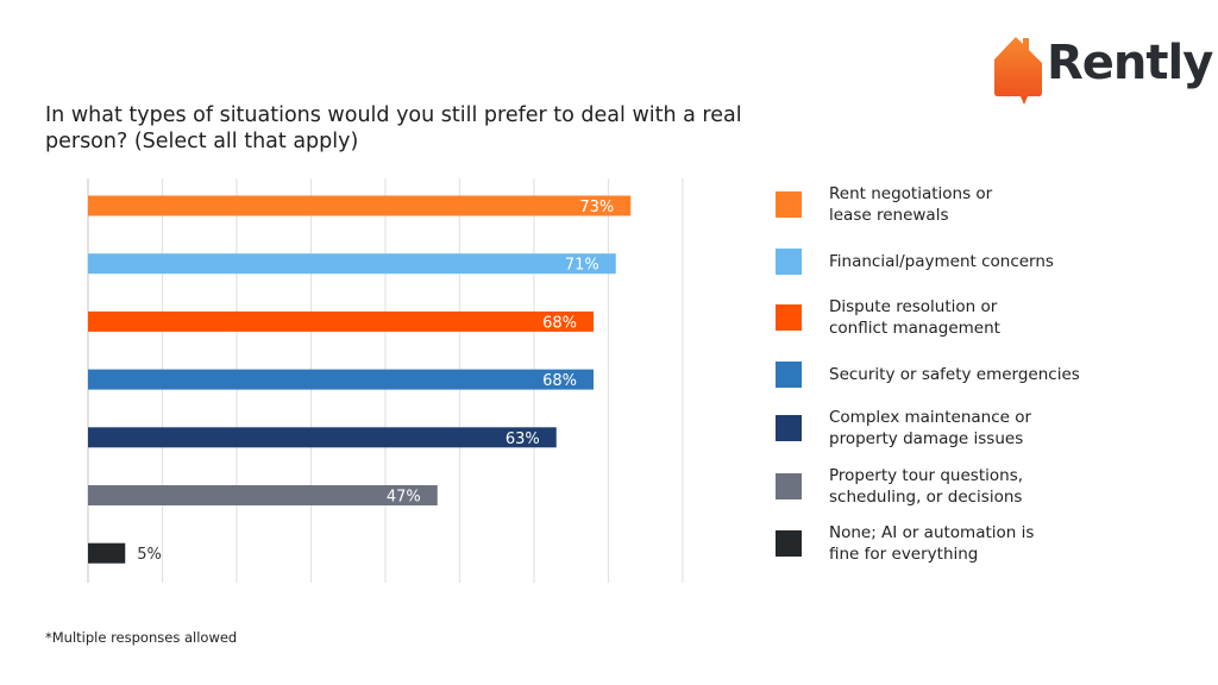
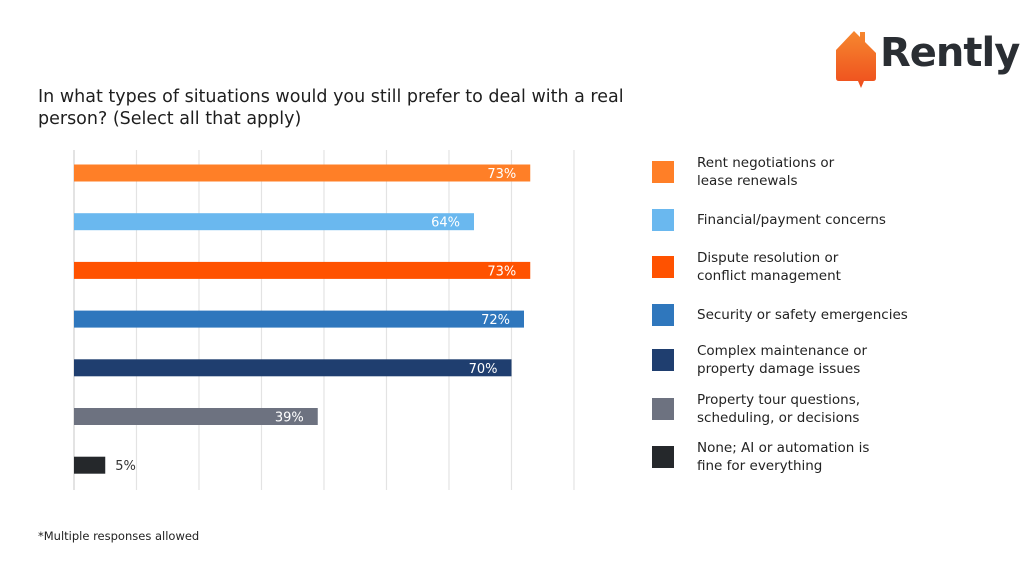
Financial/payment concerns: 71% -> 64%
Dispute resolution or conflict management: 68% -> 73%
Security or safety emergencies: 68% -> 72%
Complex maintenance or property damage issues: 63% -> 70%
Property tour questions, scheduling, or decisions: 47% -> 39%
